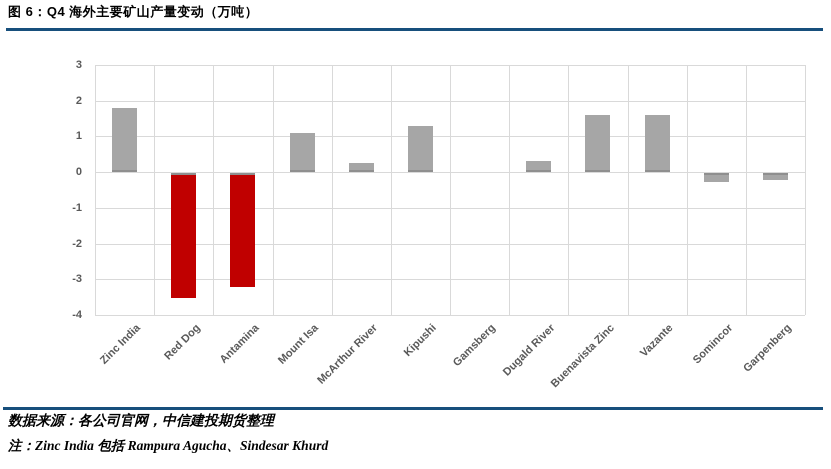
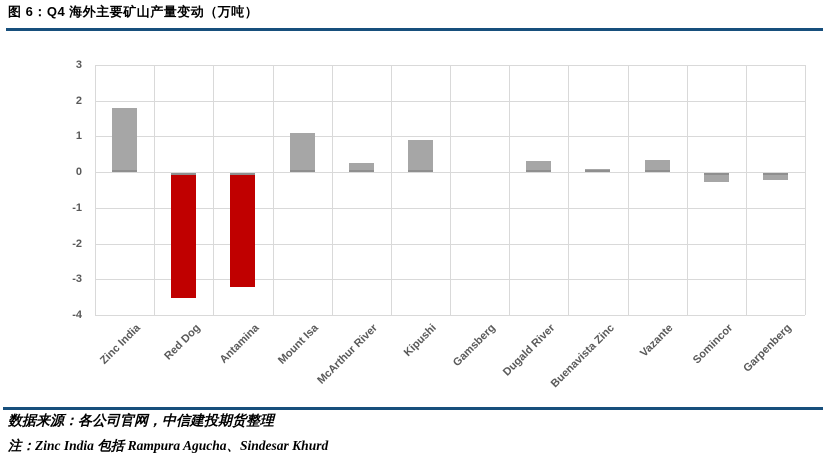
Kipushi: 1.3 -> 0.9
Buenavista Zinc: 1.6 -> 0.1
Vazante: 1.6 -> 0.3
